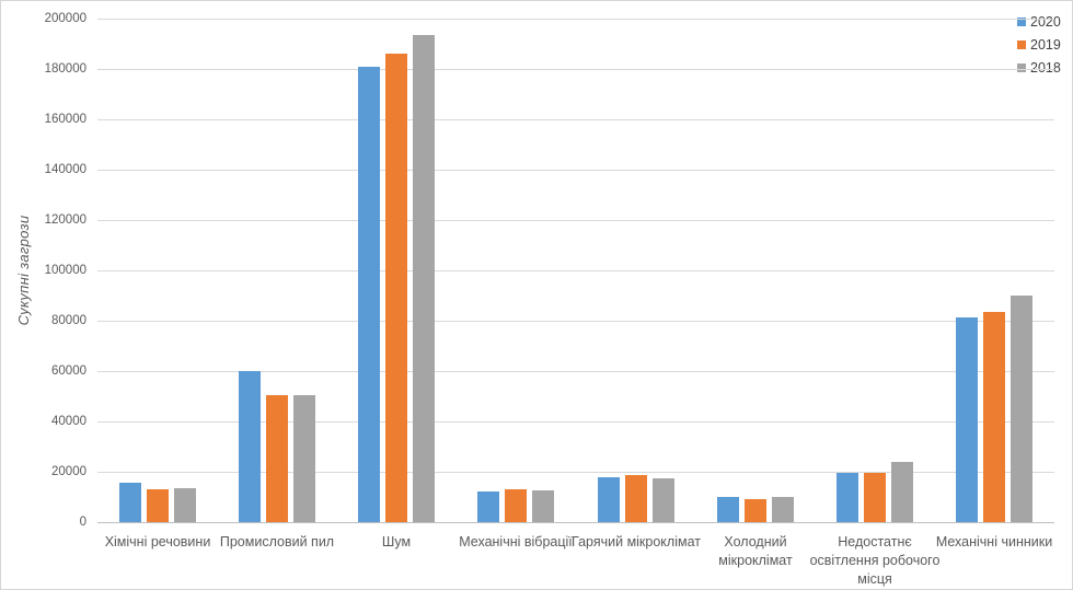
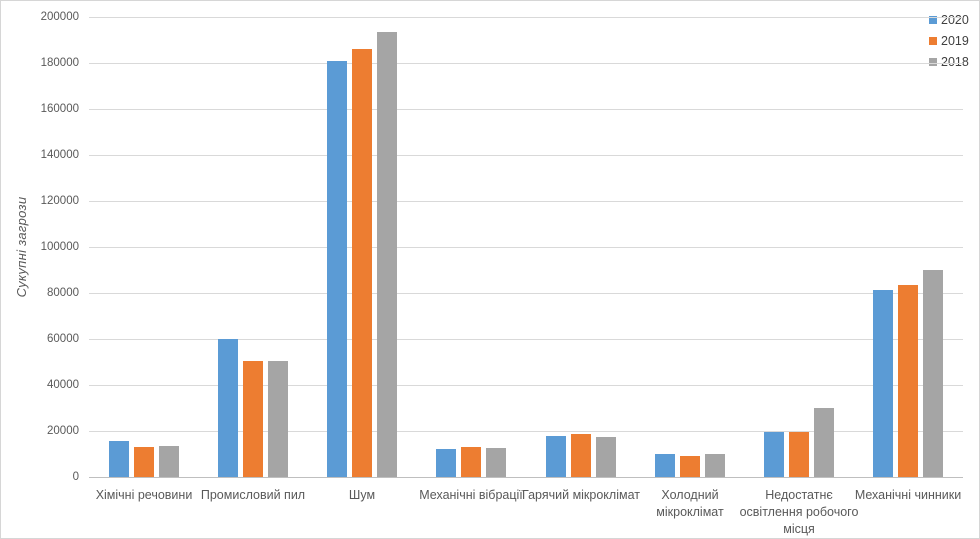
2018/Недостатнє освітлення робочого місця: 24000 -> 30000
